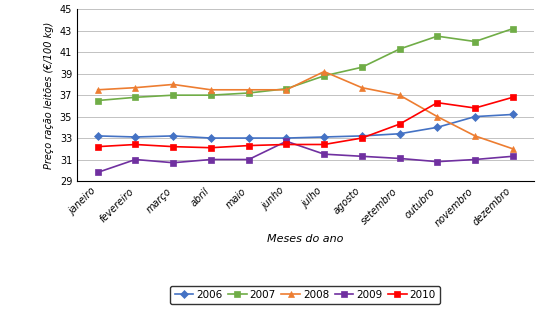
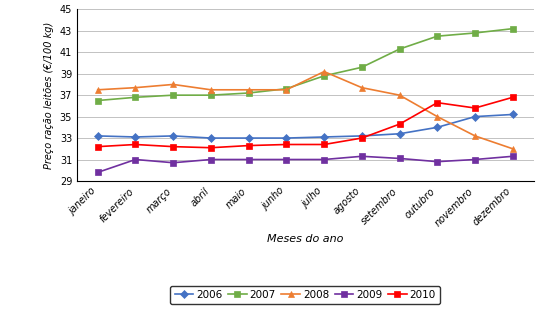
2009/junho: 32.7 -> 31.0
2009/julho: 31.5 -> 31.0
2007/novembro: 42.0 -> 42.8
